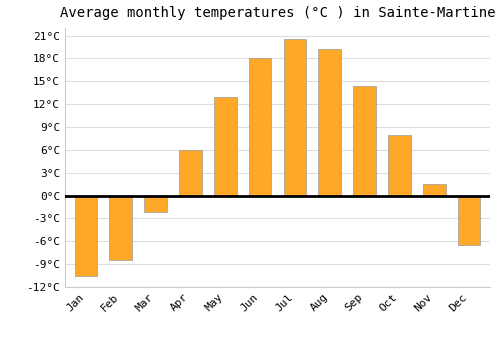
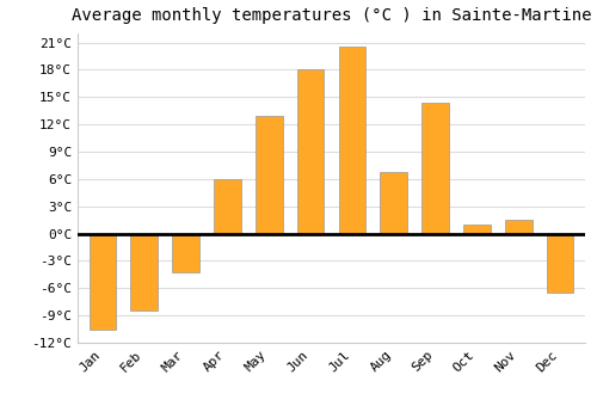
Mar: -2.2°C -> -4.2°C
Aug: 19.3°C -> 6.8°C
Oct: 8.0°C -> 1.0°C
